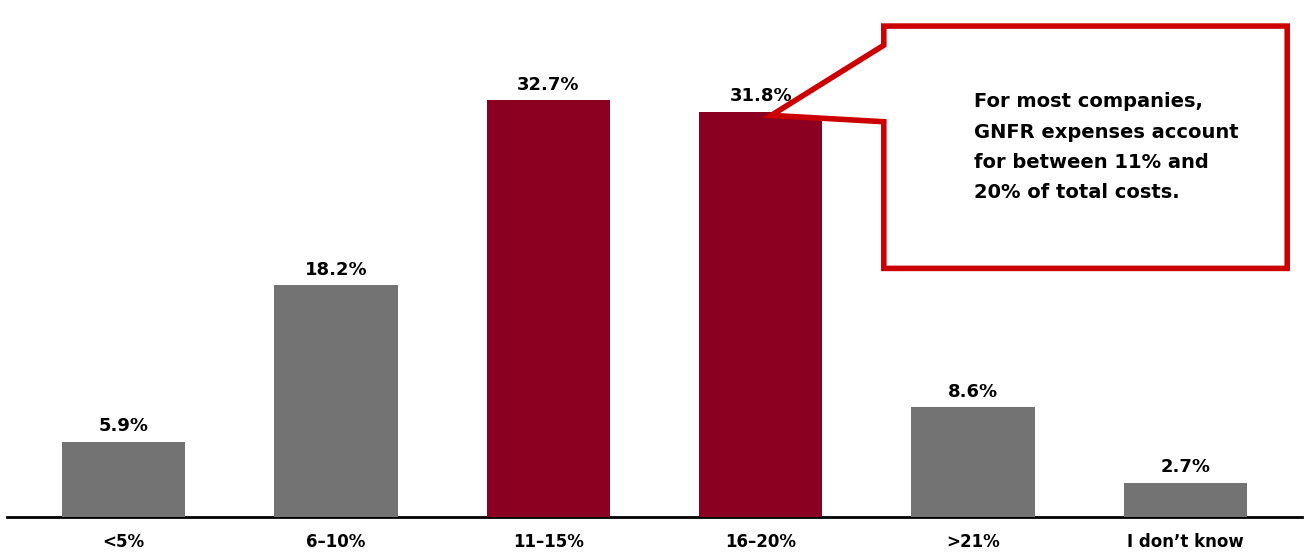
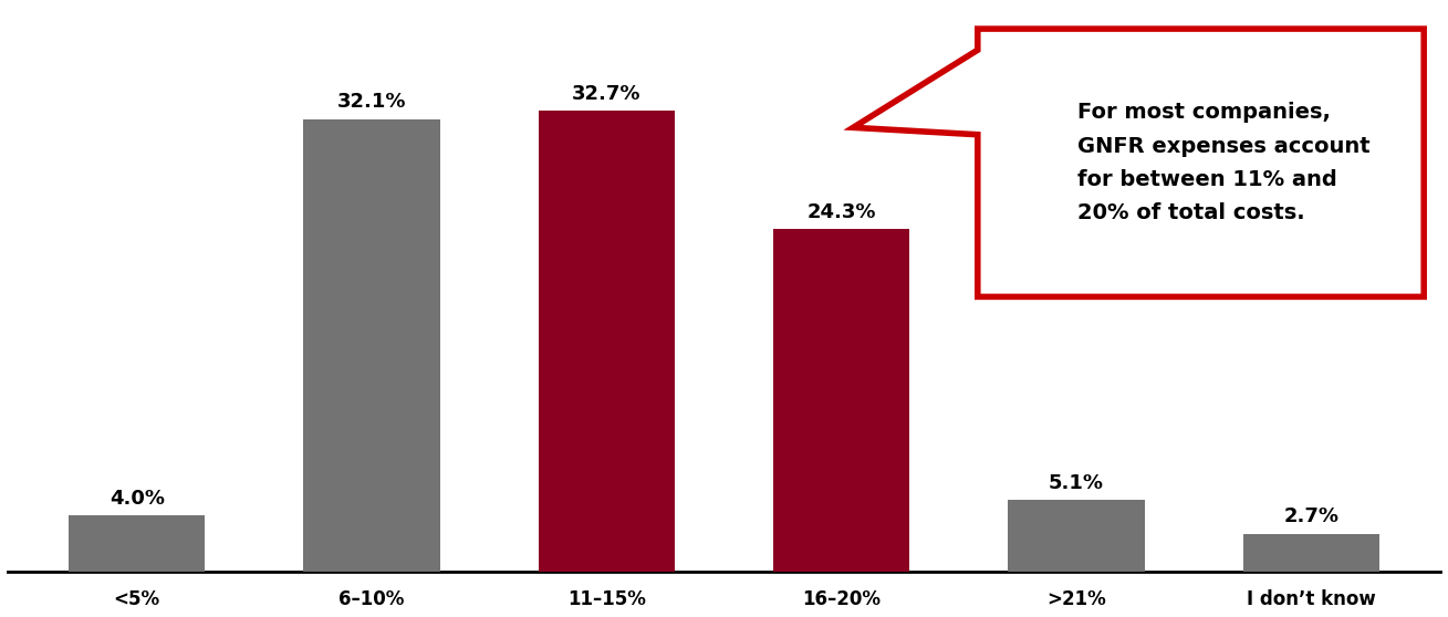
<5%: 5.9% -> 4.0%
6–10%: 18.2% -> 32.1%
16–20%: 31.8% -> 24.3%
>21%: 8.6% -> 5.1%
